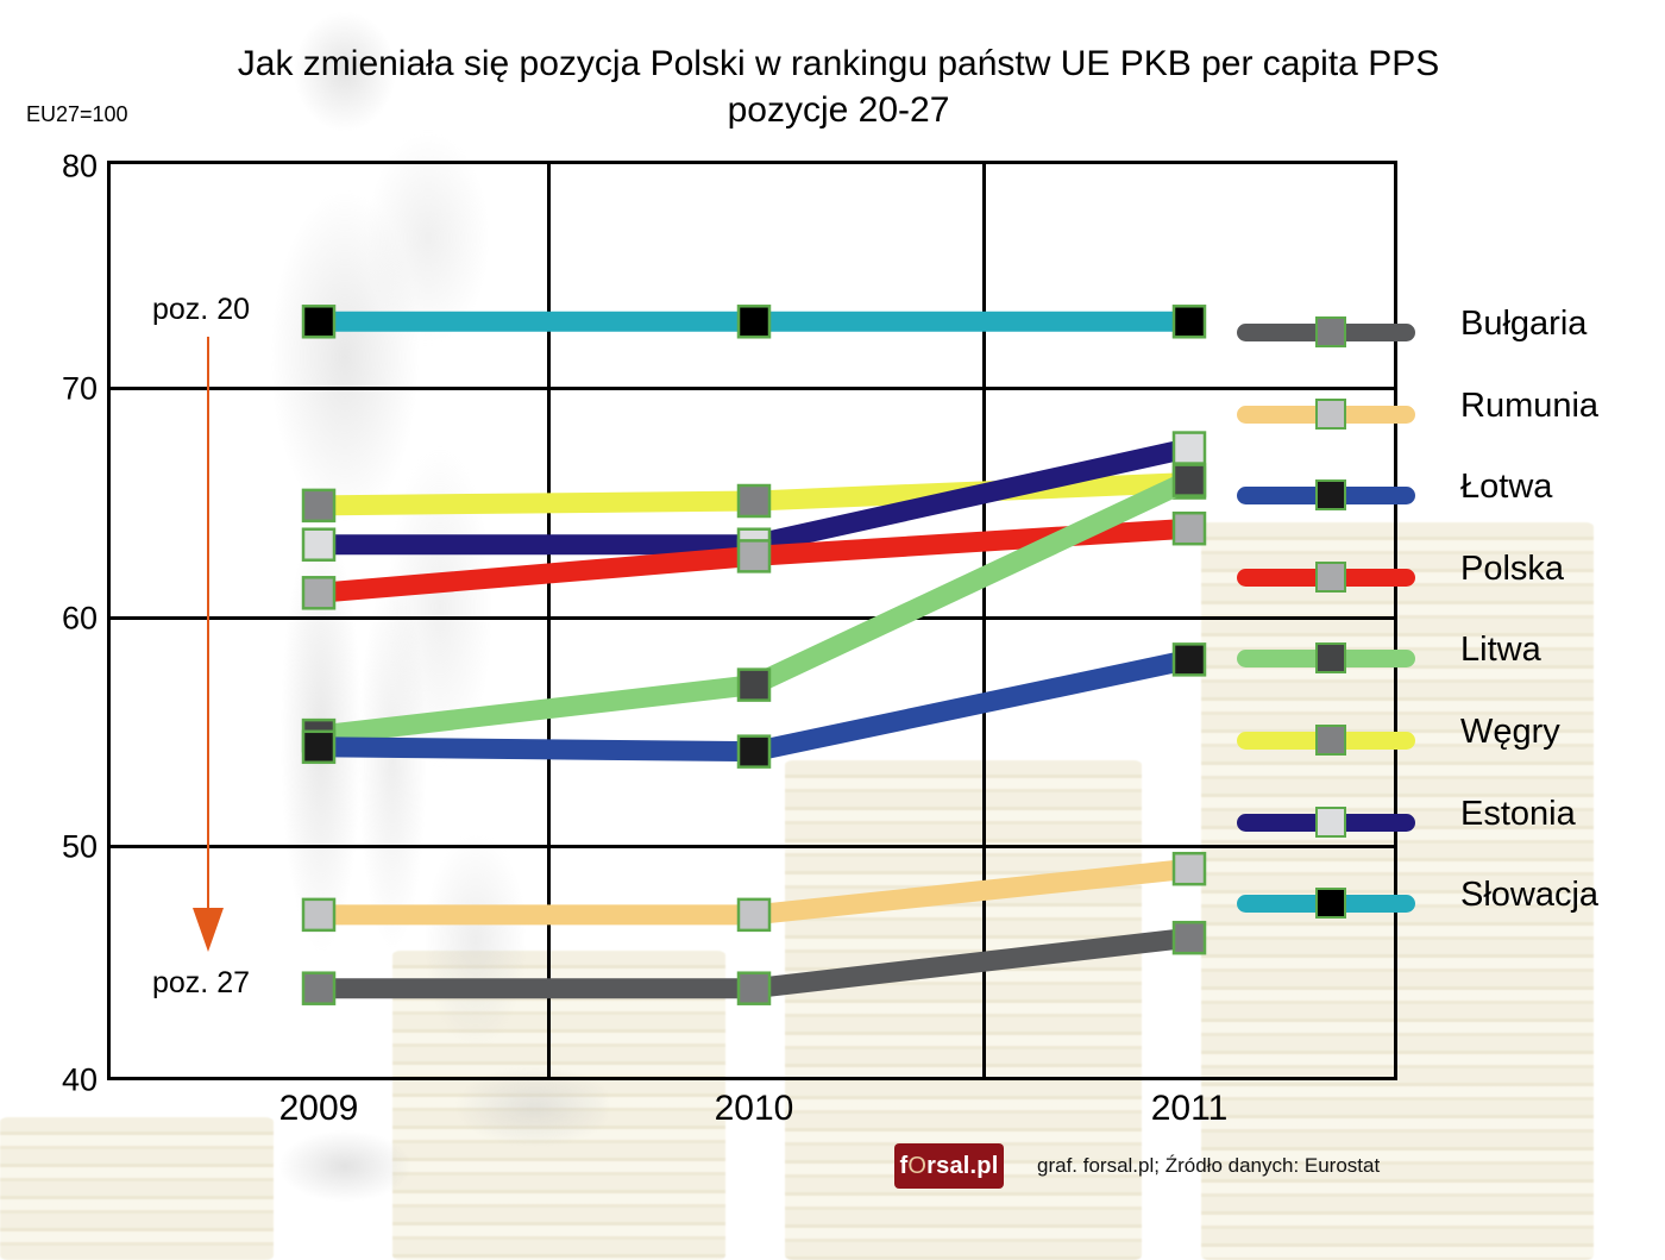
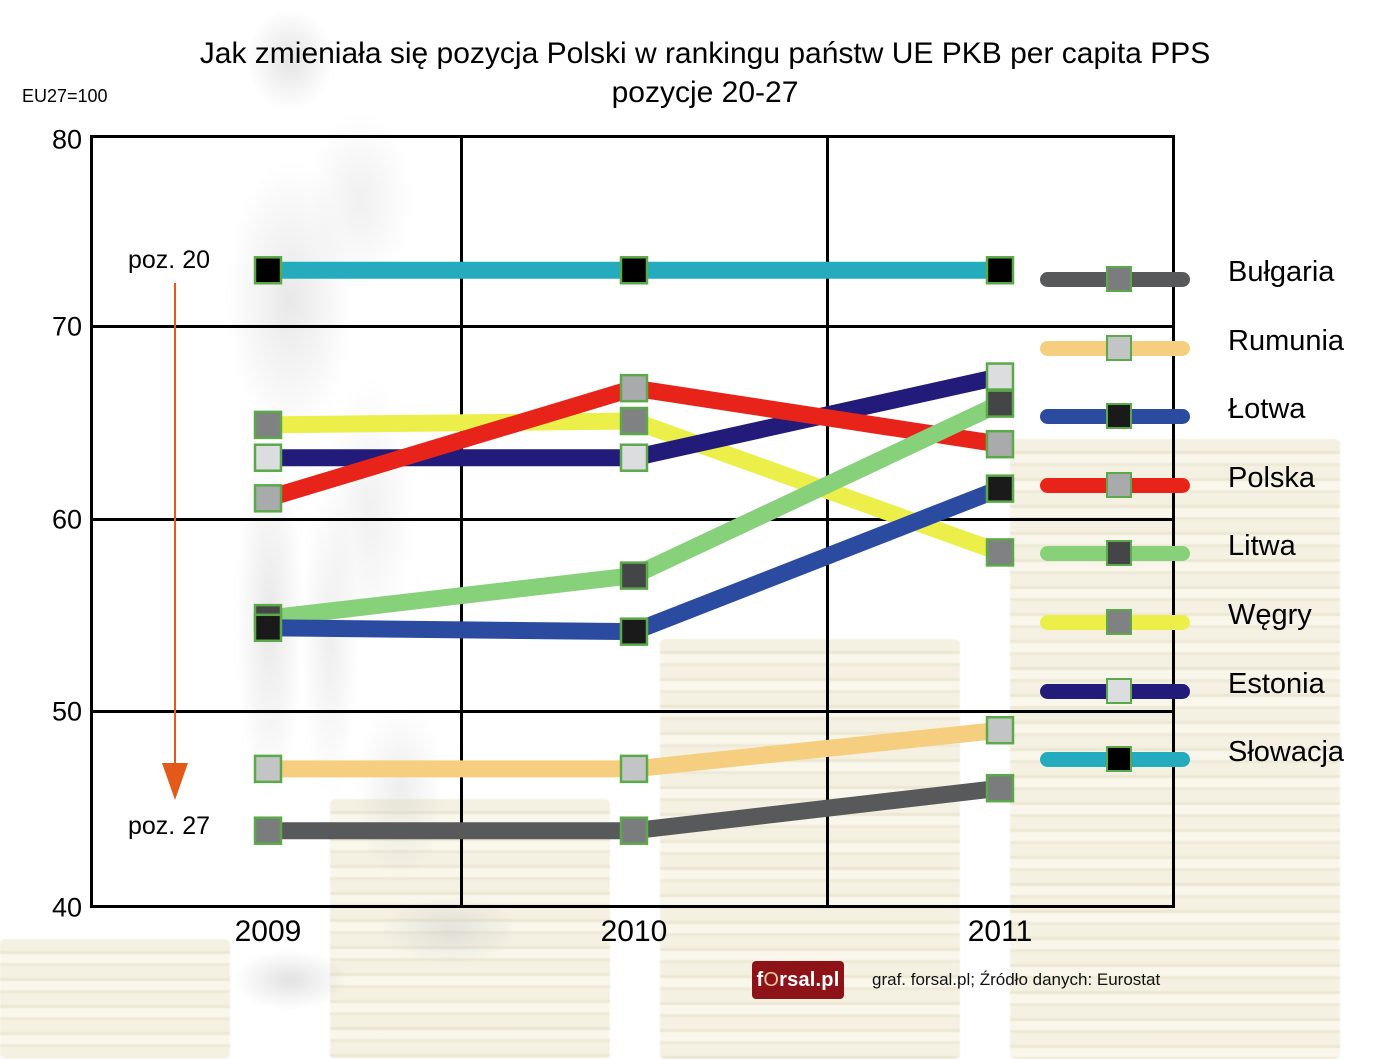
Polska/2010: 62.8 -> 66.9
Łotwa/2011: 58.3 -> 61.7
Węgry/2011: 66.0 -> 58.4
